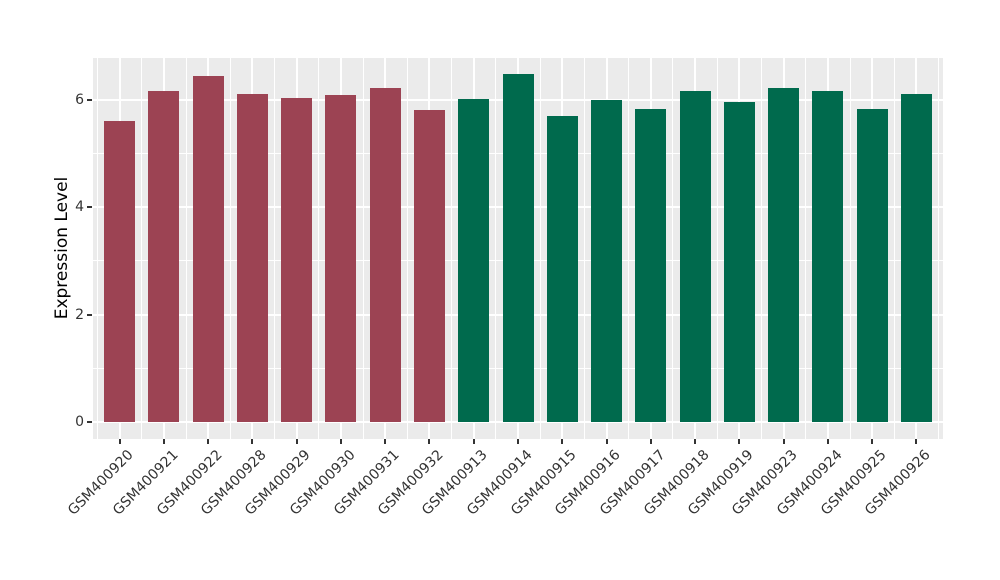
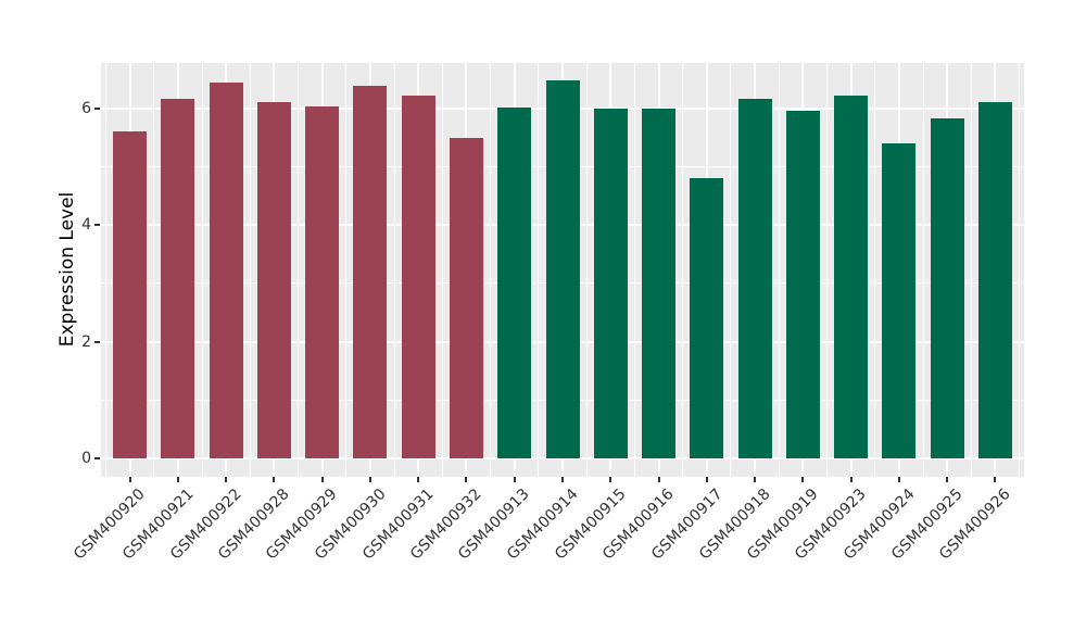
GSM400930: 6.1 -> 6.4
GSM400932: 5.8 -> 5.5
GSM400915: 5.7 -> 6.0
GSM400917: 5.8 -> 4.8
GSM400924: 6.2 -> 5.4
